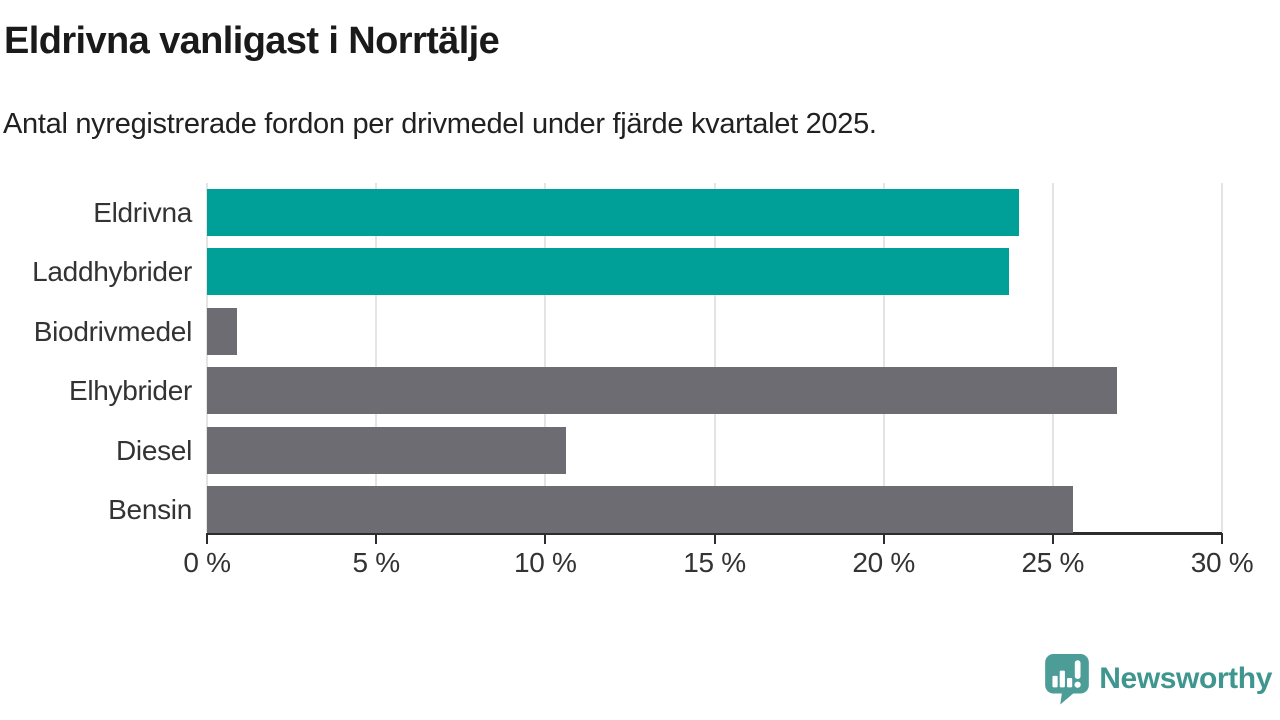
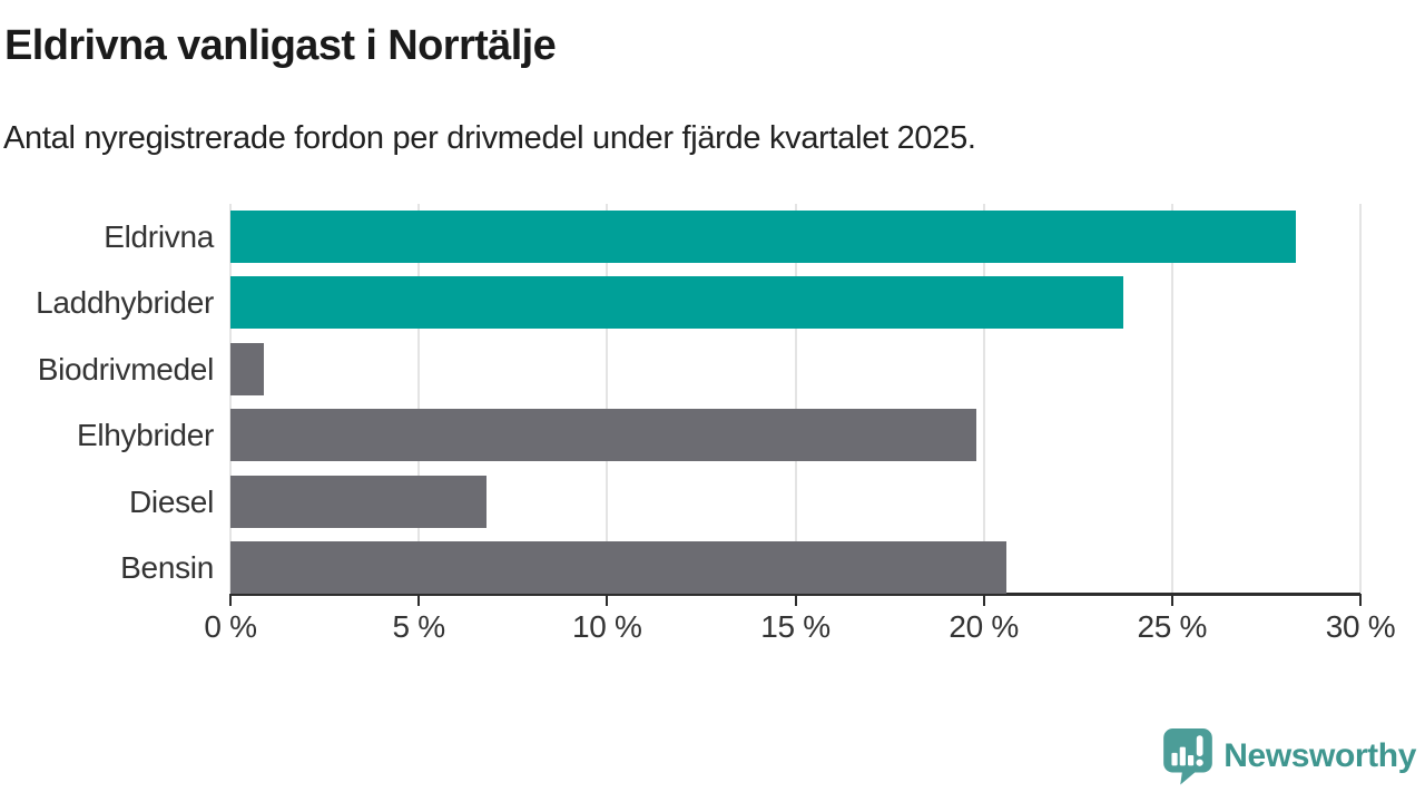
Eldrivna: 24.0% -> 28.3%
Elhybrider: 26.9% -> 19.8%
Diesel: 10.6% -> 6.8%
Bensin: 25.6% -> 20.6%
